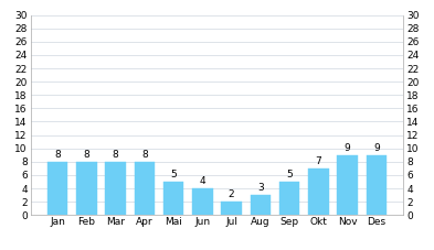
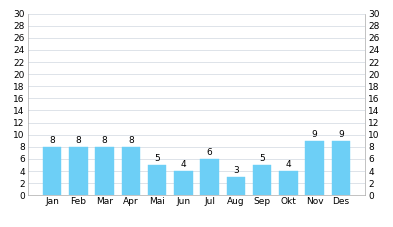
Jul: 2 -> 6
Okt: 7 -> 4
